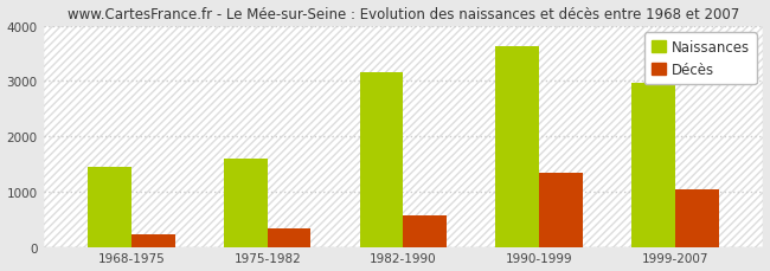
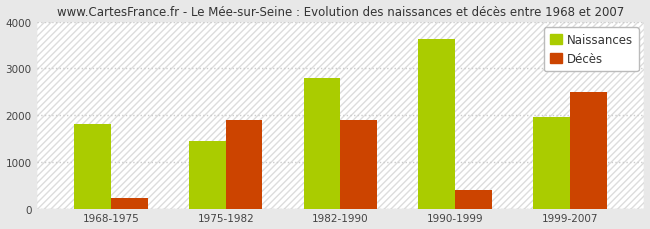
Naissances/1968-1975: 1450 -> 1800
Naissances/1975-1982: 1600 -> 1450
Décès/1975-1982: 340 -> 1900
Naissances/1982-1990: 3150 -> 2800
Décès/1982-1990: 560 -> 1900
Décès/1990-1999: 1330 -> 400
Naissances/1999-2007: 2960 -> 1950
Décès/1999-2007: 1040 -> 2500
